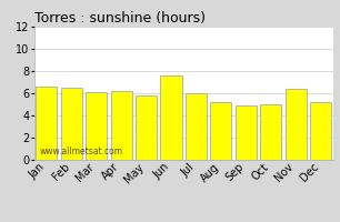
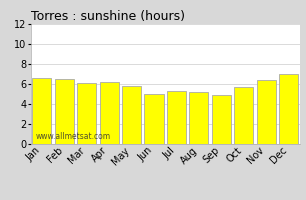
Jun: 7.6 -> 5.0
Jul: 6.0 -> 5.3
Oct: 5.0 -> 5.7
Dec: 5.2 -> 7.0
